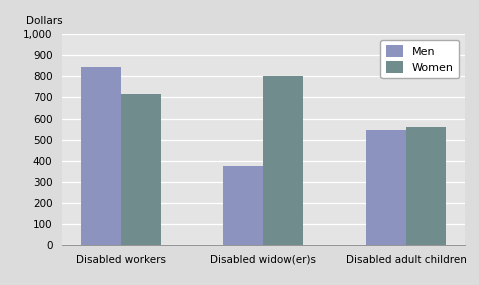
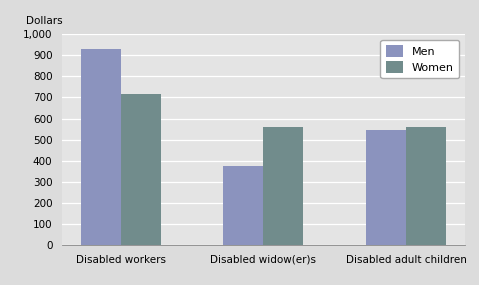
Men/Disabled workers: 845 -> 930
Women/Disabled widow(er)s: 800 -> 560
